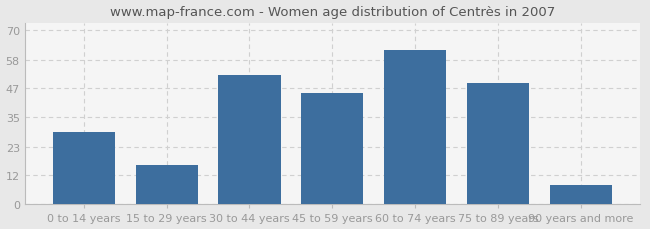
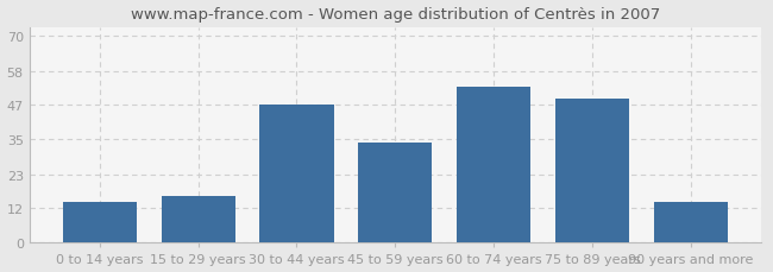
0 to 14 years: 29 -> 14
30 to 44 years: 52 -> 47
45 to 59 years: 45 -> 34
60 to 74 years: 62 -> 53
90 years and more: 8 -> 14
